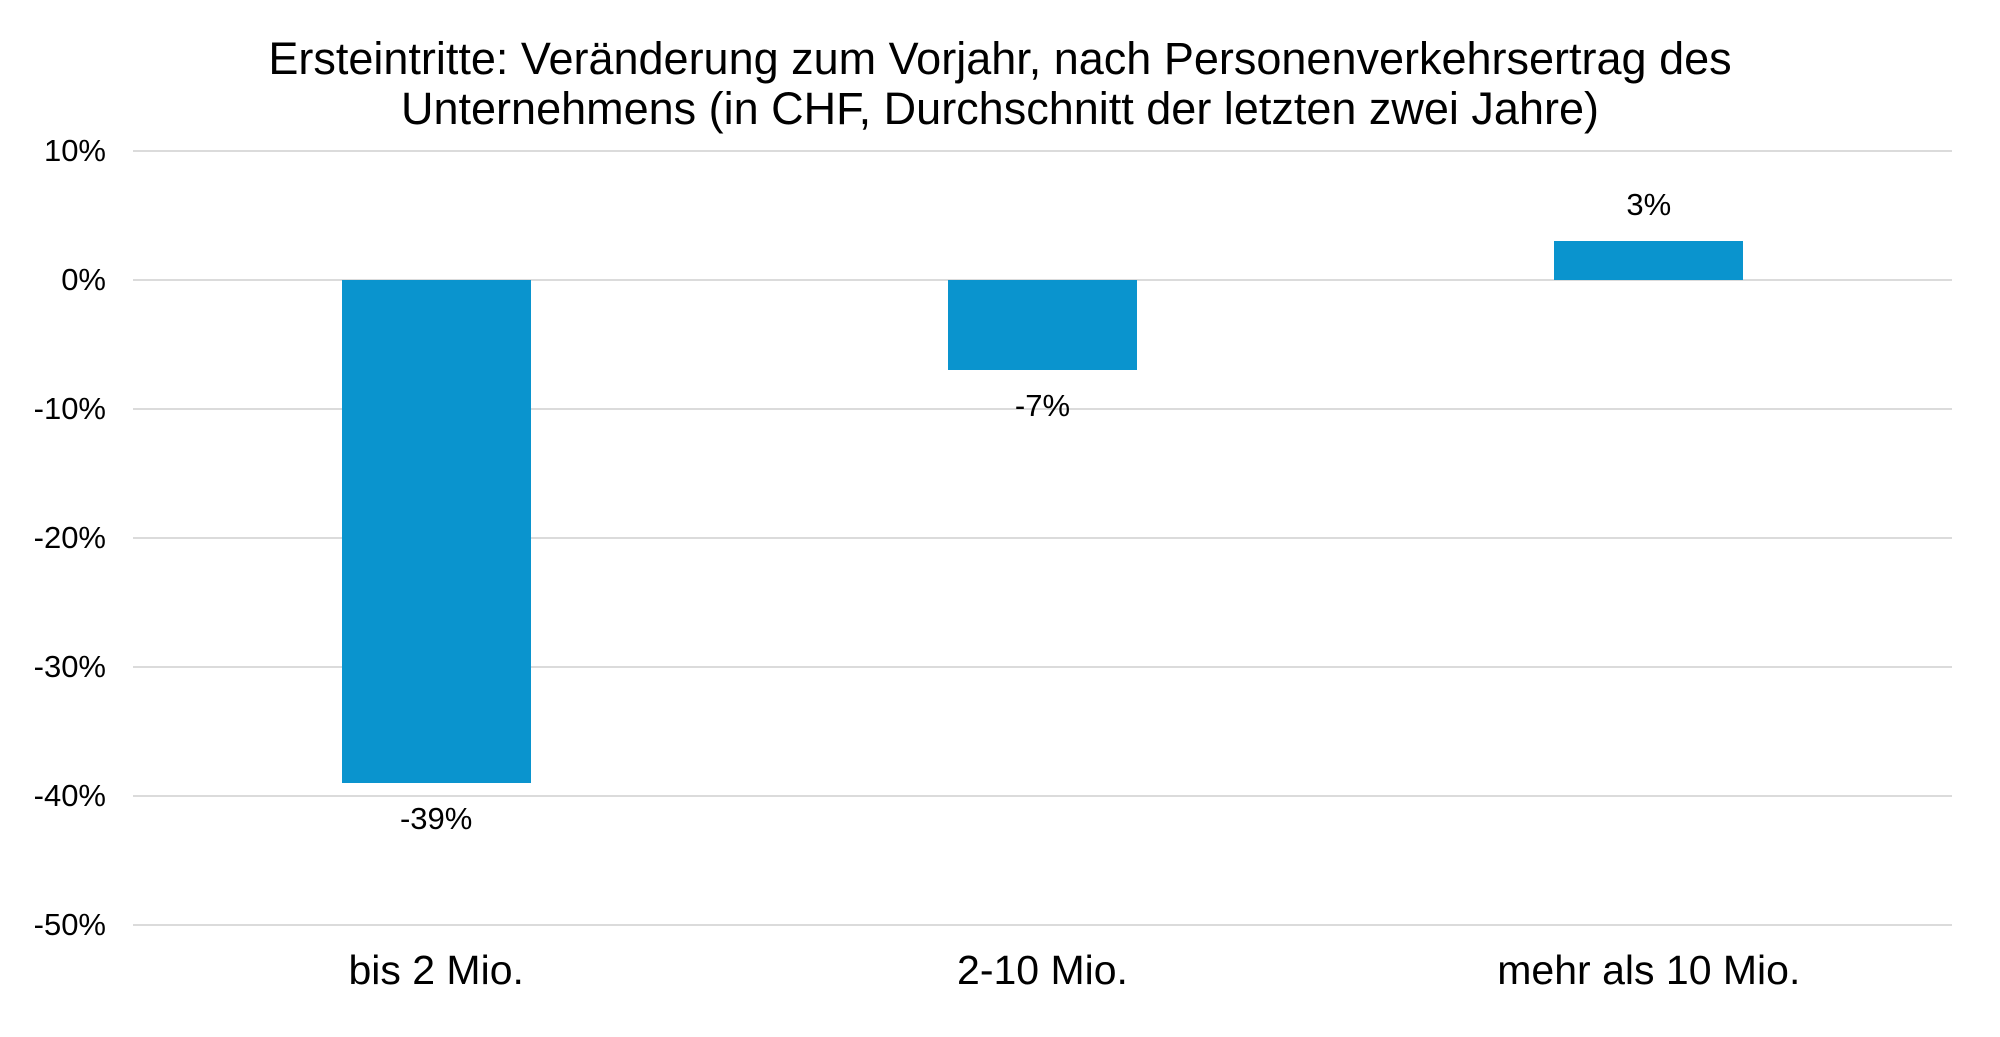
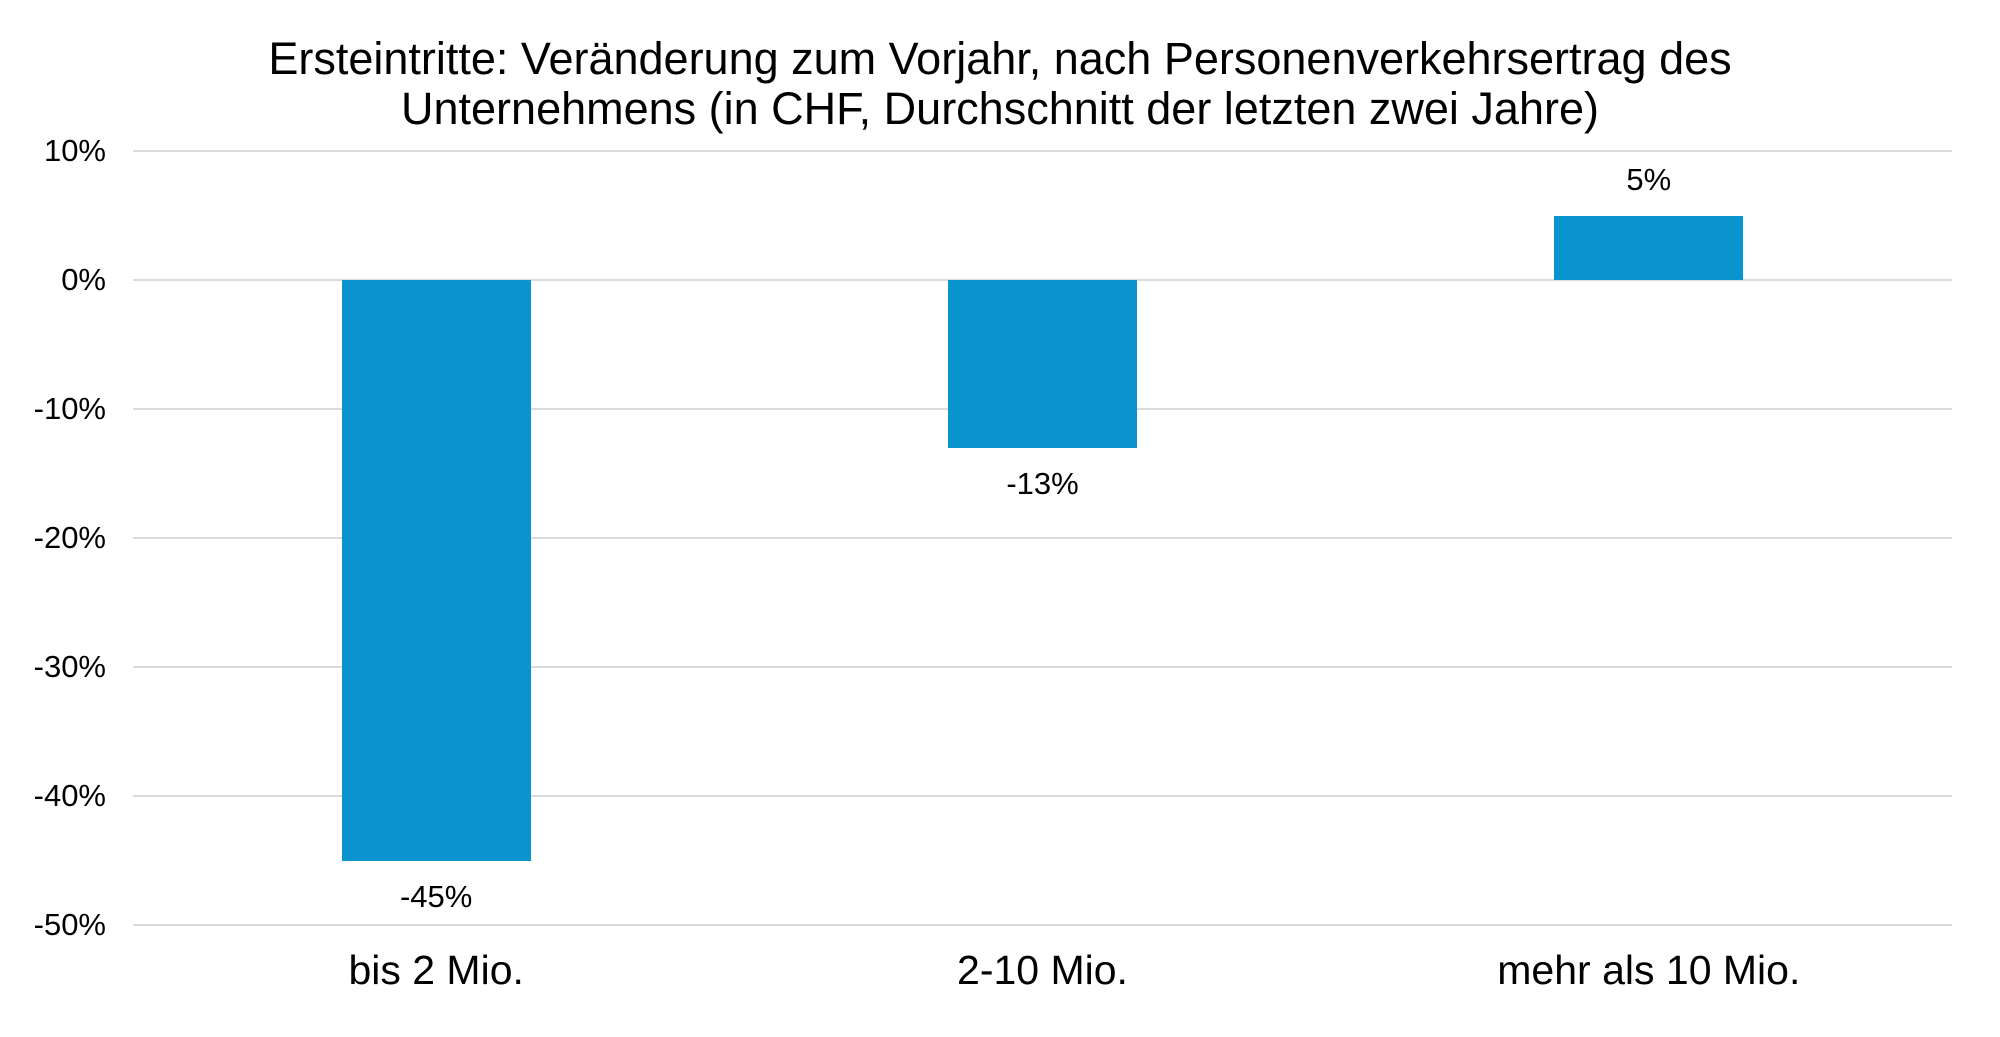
bis 2 Mio.: -39% -> -45%
2-10 Mio.: -7% -> -13%
mehr als 10 Mio.: 3% -> 5%
